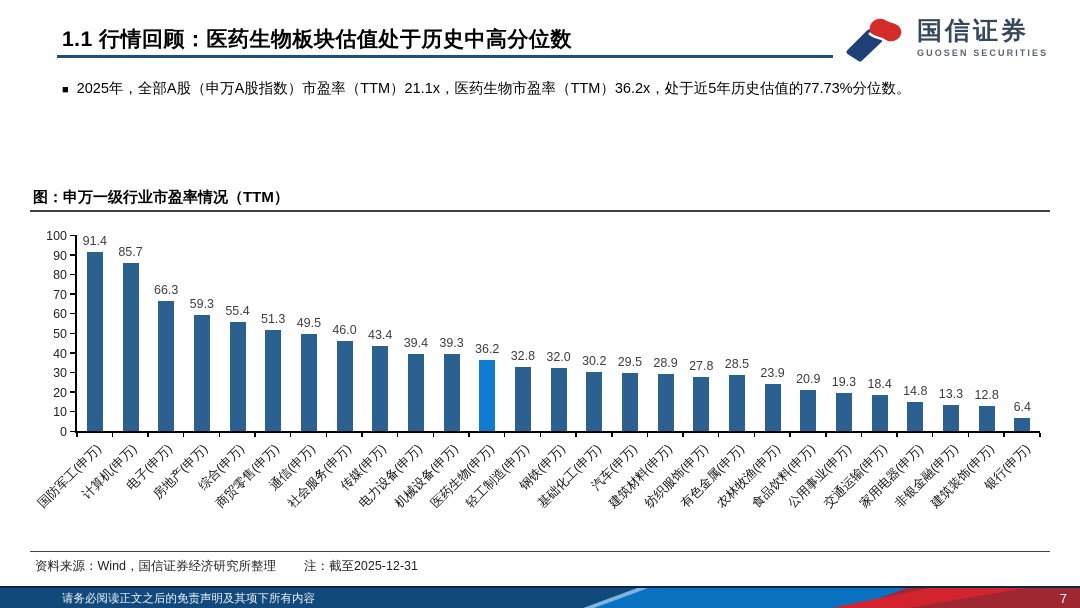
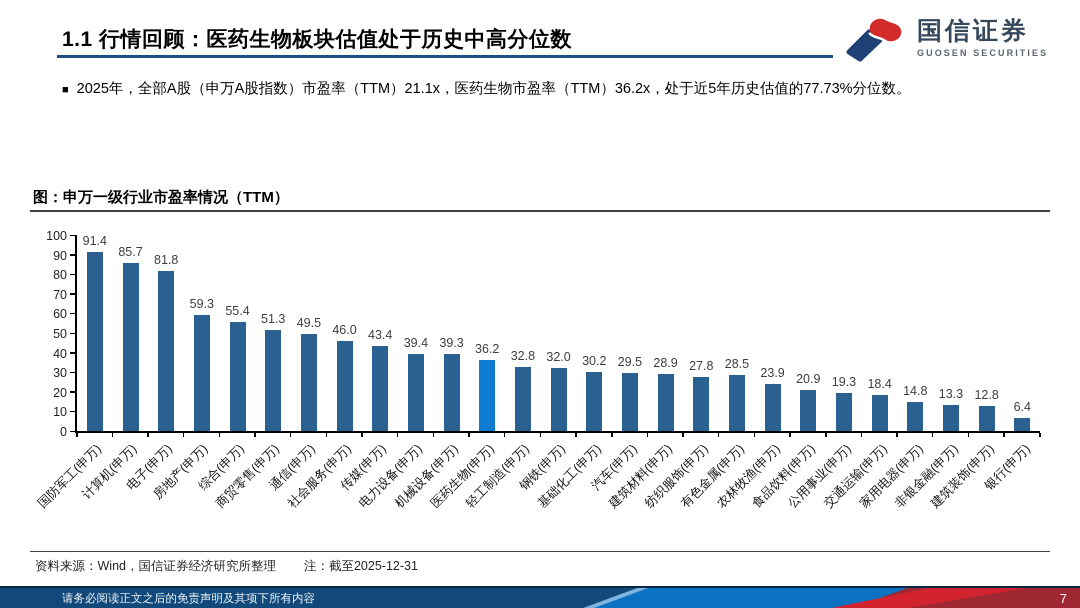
电子(申万): 66.3 -> 81.8
